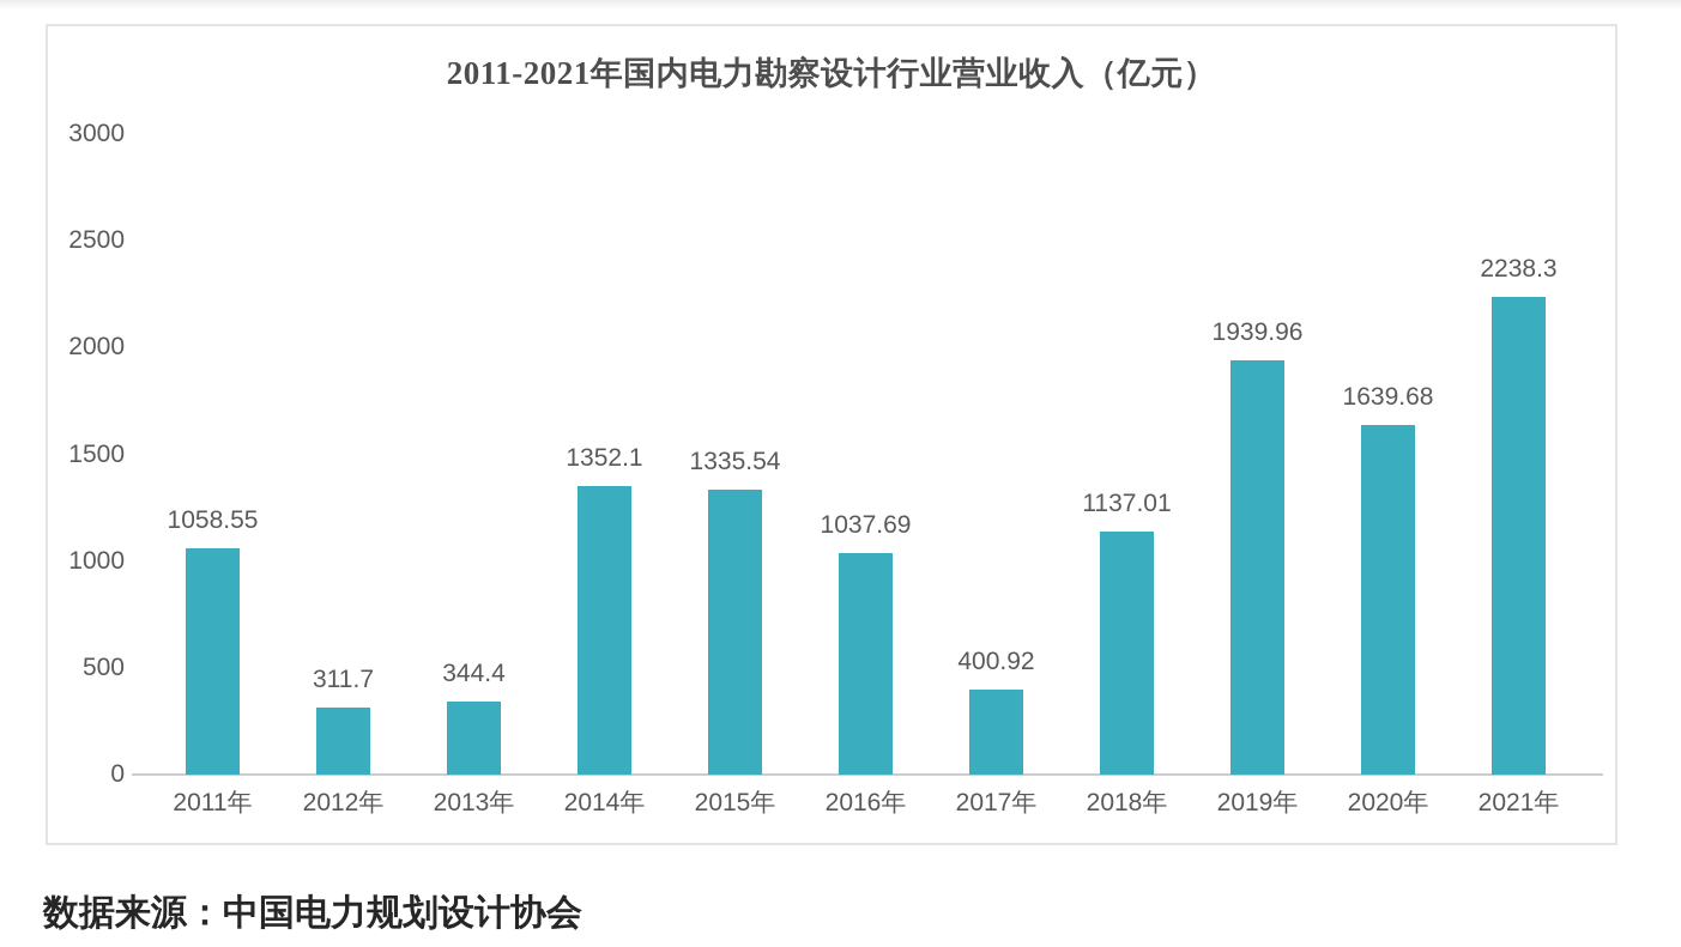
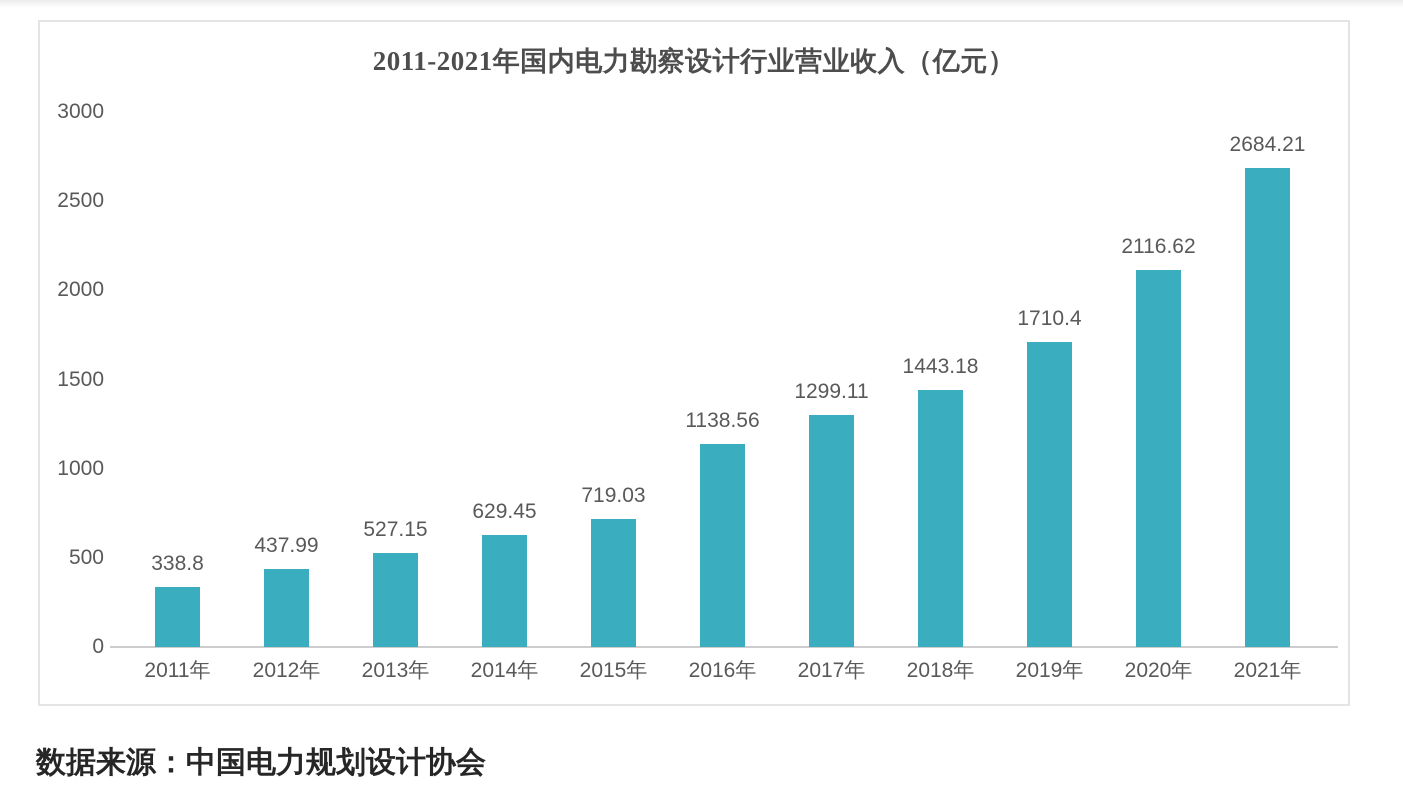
2011年: 1058.55 -> 338.8
2012年: 311.7 -> 437.99
2013年: 344.4 -> 527.15
2014年: 1352.1 -> 629.45
2015年: 1335.54 -> 719.03
2016年: 1037.69 -> 1138.56
2017年: 400.92 -> 1299.11
2018年: 1137.01 -> 1443.18
2019年: 1939.96 -> 1710.4
2020年: 1639.68 -> 2116.62
2021年: 2238.3 -> 2684.21
